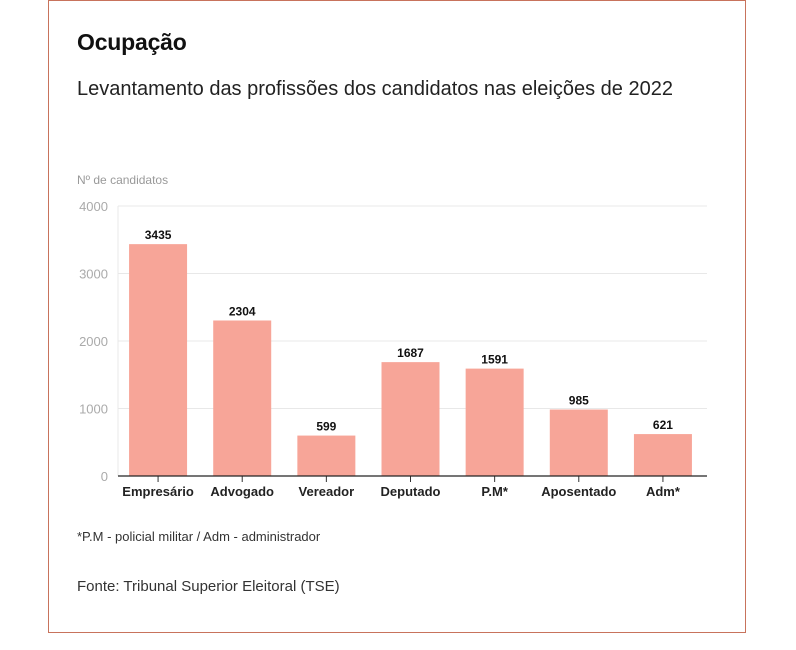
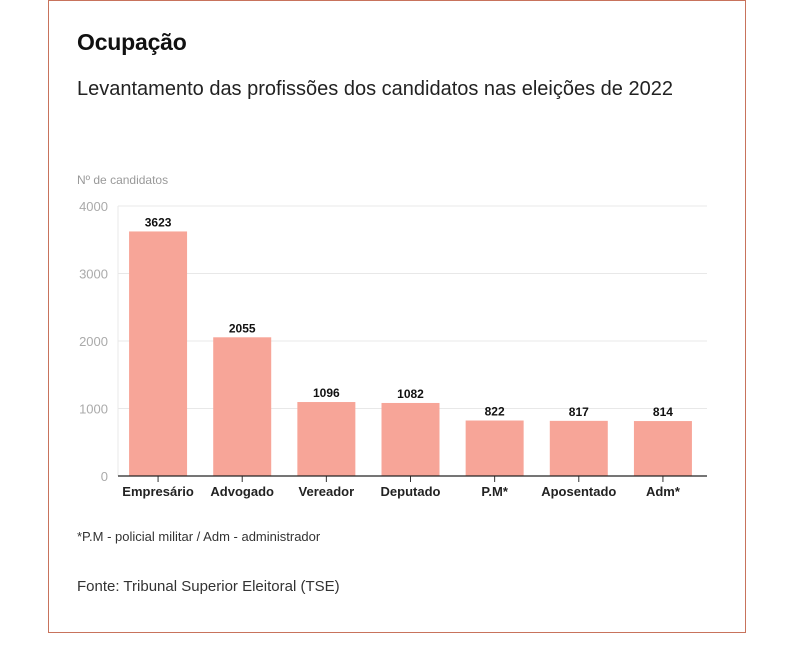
Empresário: 3435 -> 3623
Advogado: 2304 -> 2055
Vereador: 599 -> 1096
Deputado: 1687 -> 1082
P.M*: 1591 -> 822
Aposentado: 985 -> 817
Adm*: 621 -> 814
